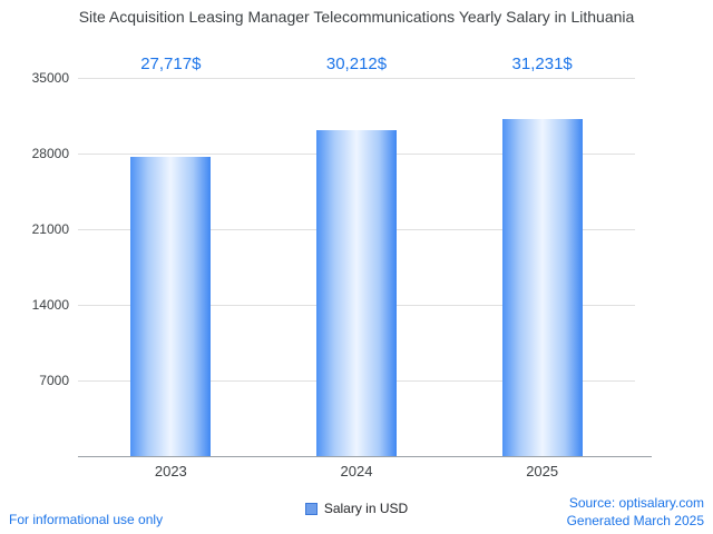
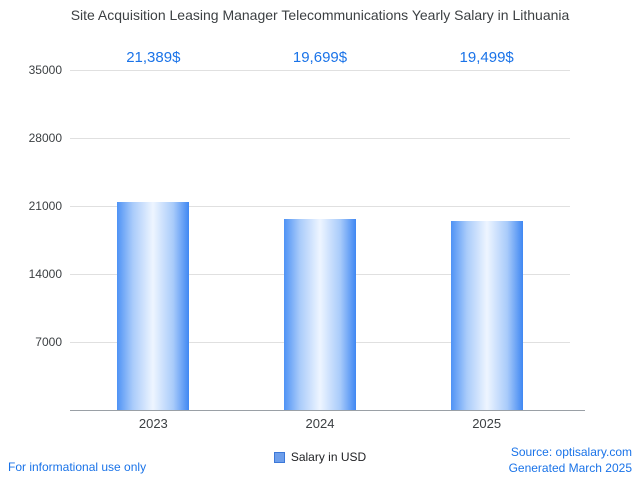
2023: 27,717 -> 21,389
2024: 30,212 -> 19,699
2025: 31,231 -> 19,499
